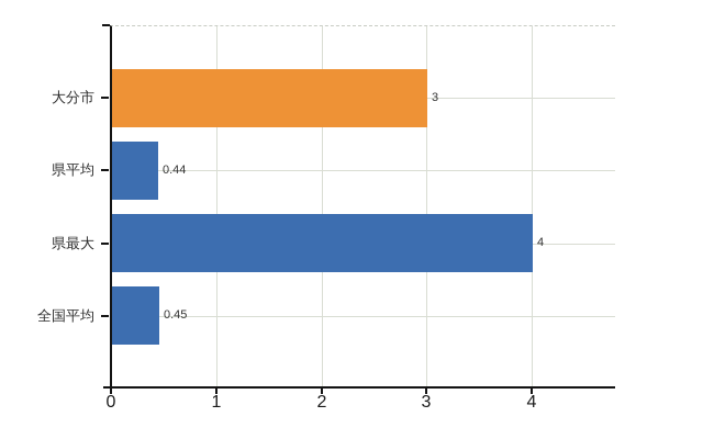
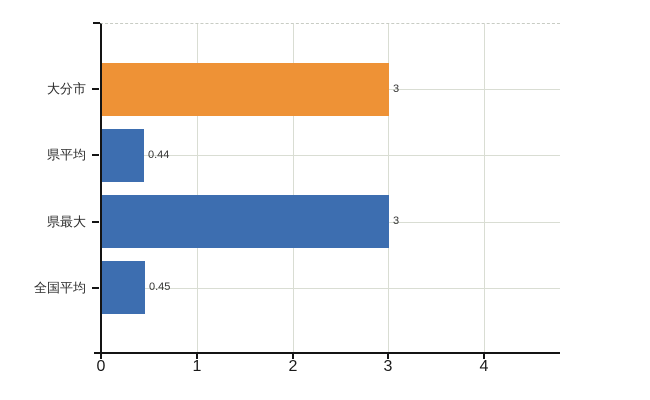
県最大: 4 -> 3
